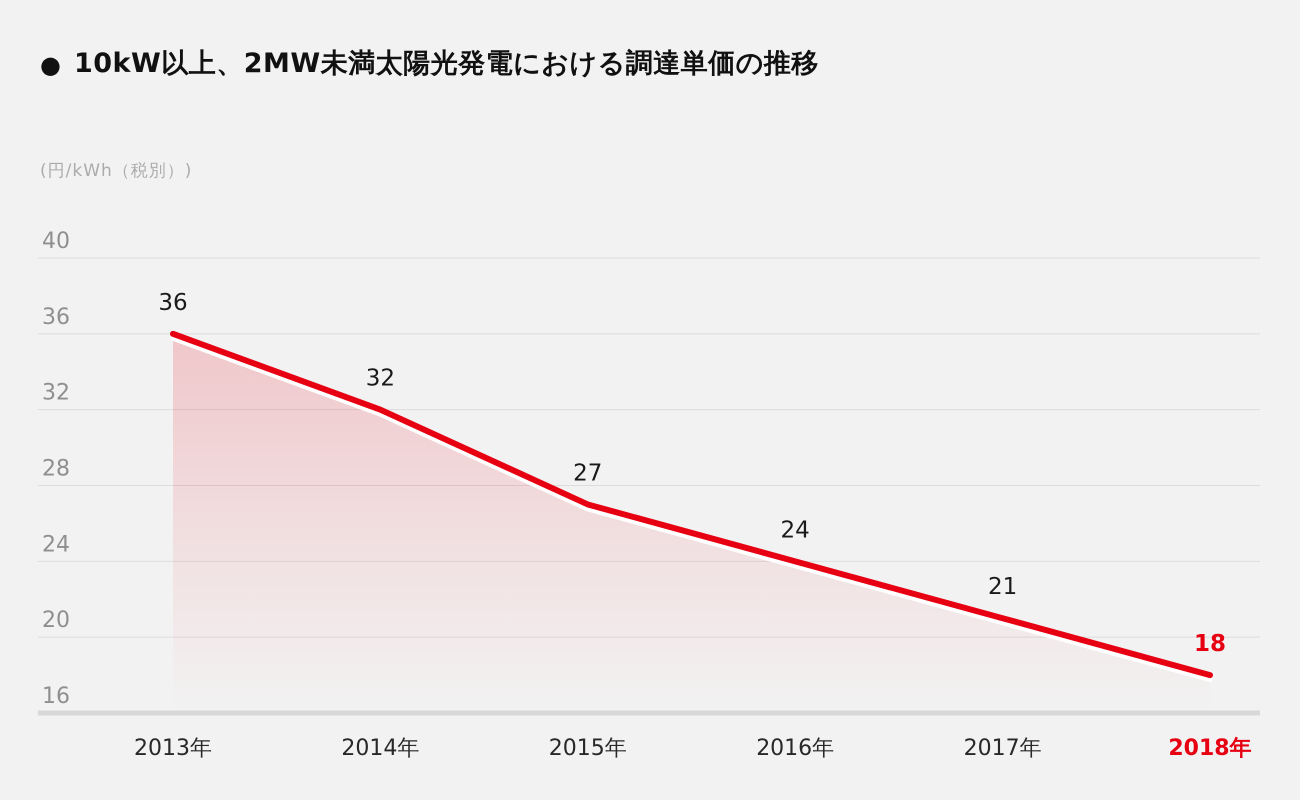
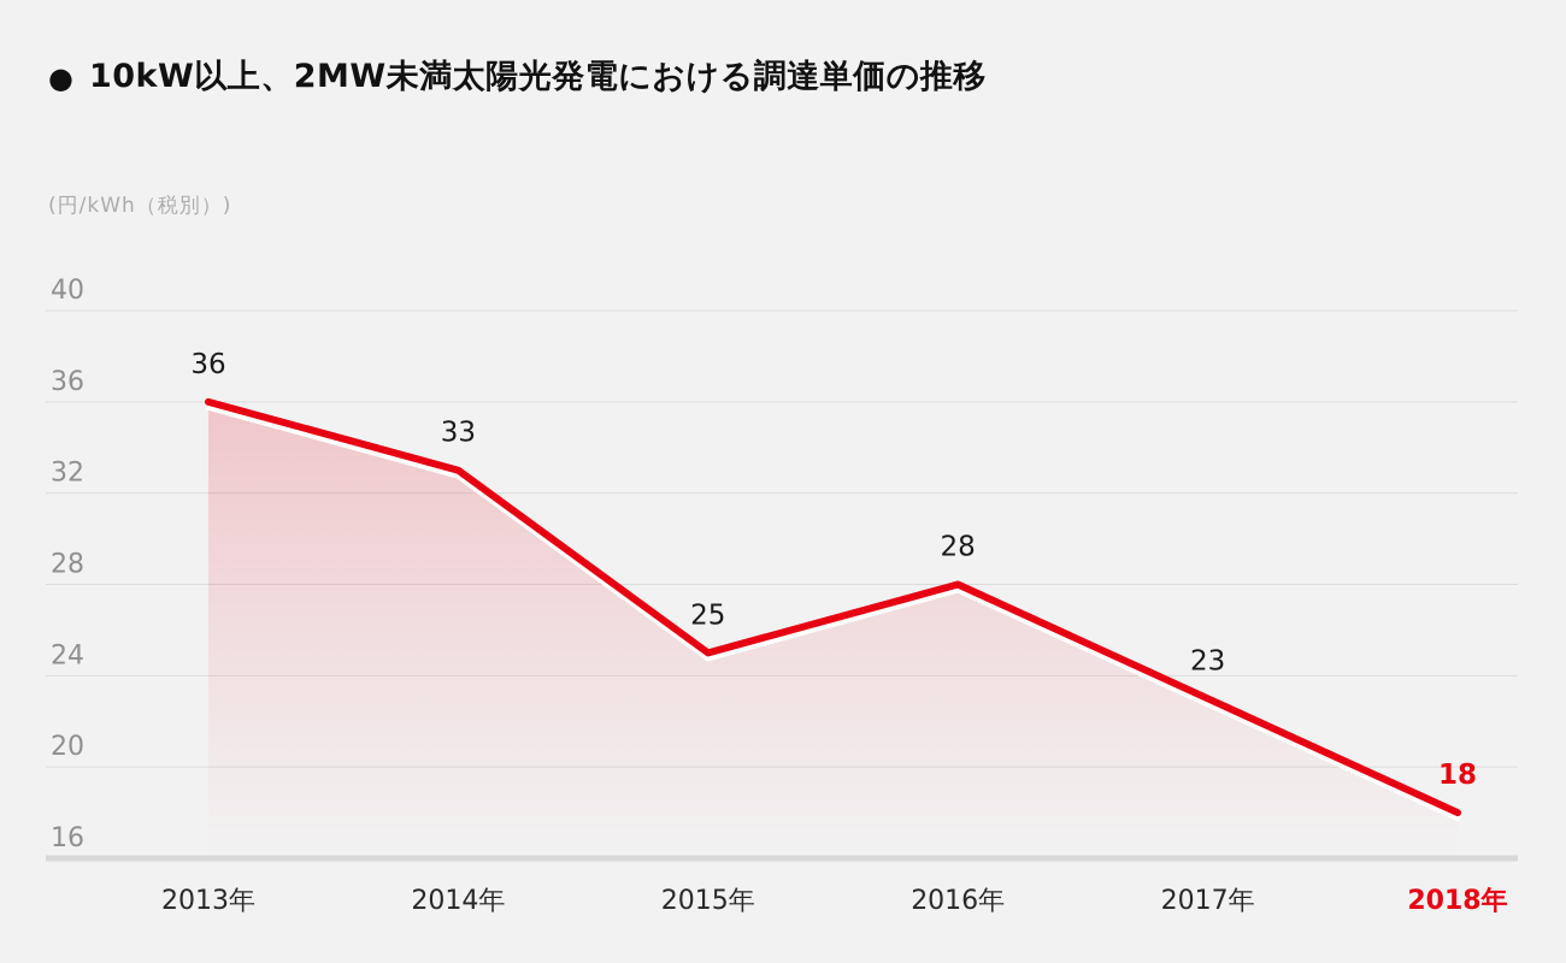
2014年: 32 -> 33
2015年: 27 -> 25
2016年: 24 -> 28
2017年: 21 -> 23
